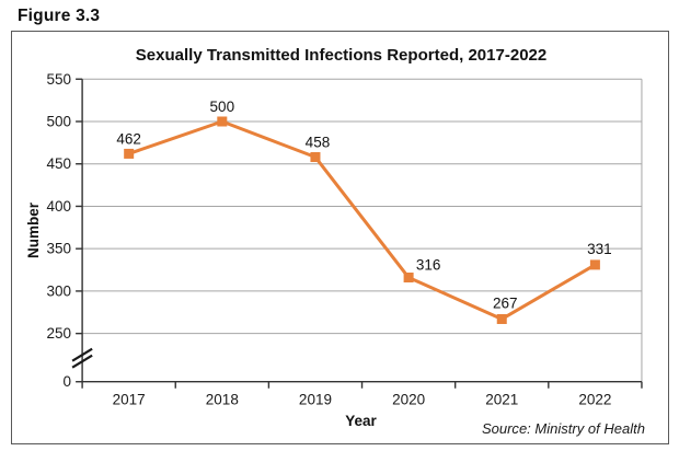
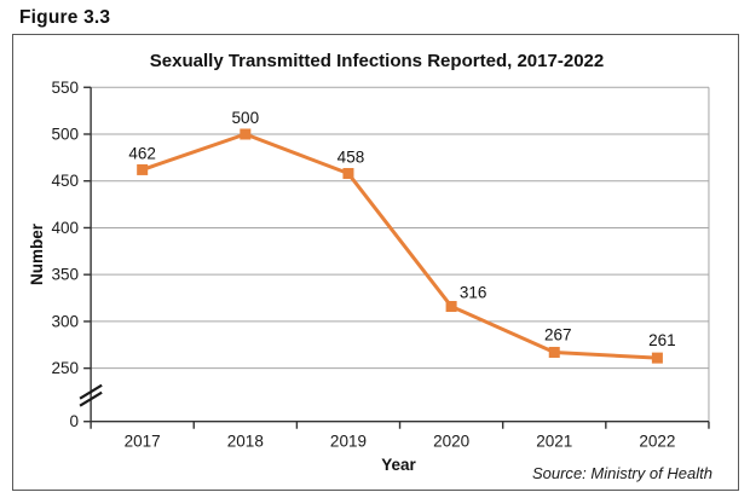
2022: 331 -> 261
